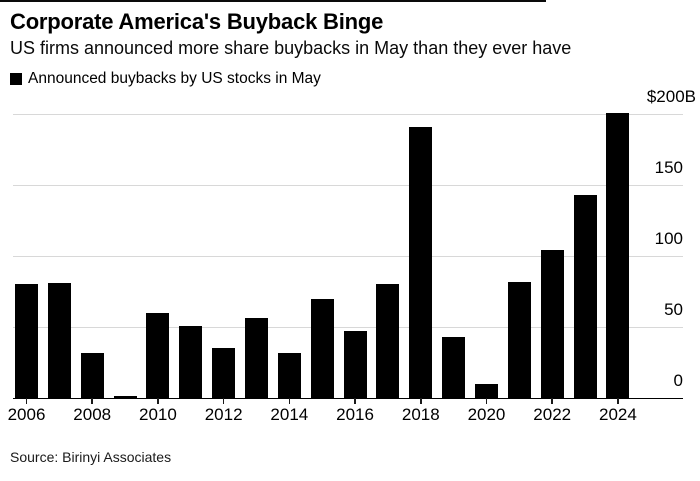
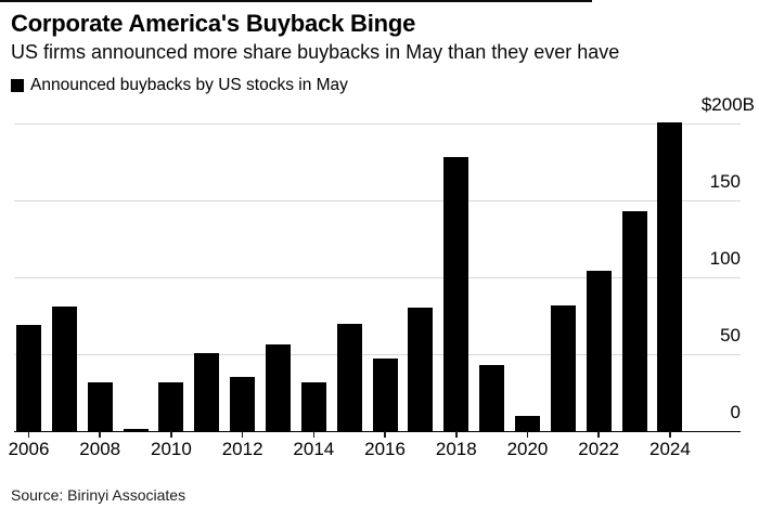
2006: 80 -> 69
2010: 60 -> 32
2018: 191 -> 178
